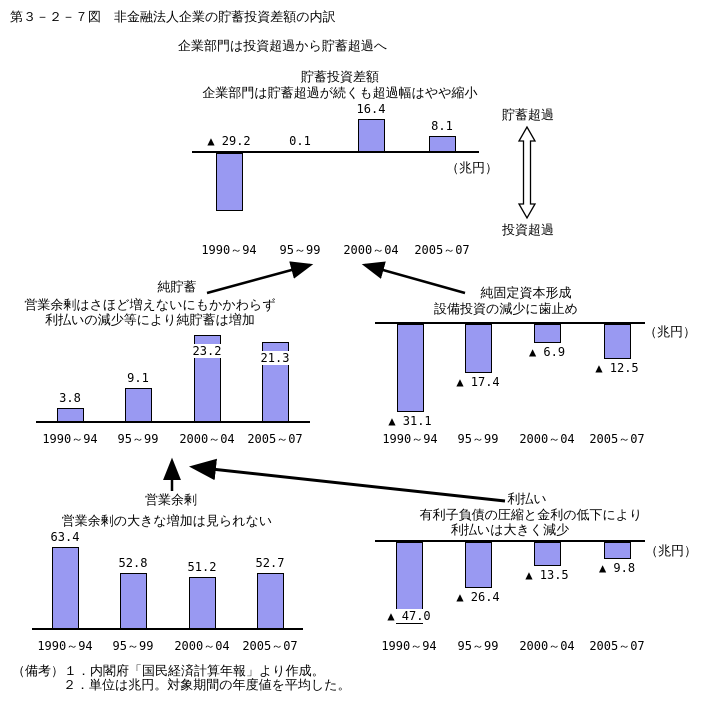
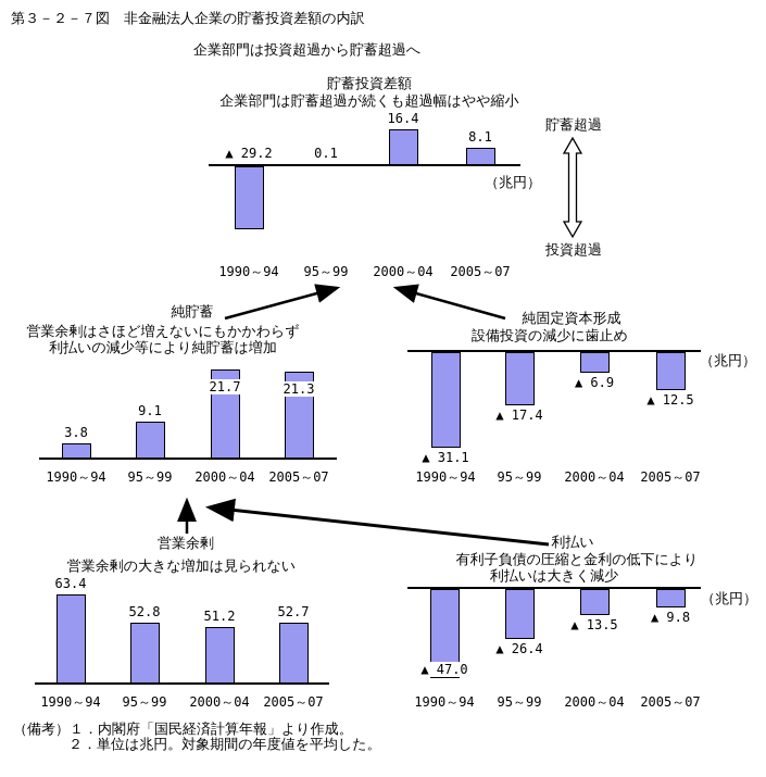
純貯蓄/2000～04: 23.2 -> 21.7
